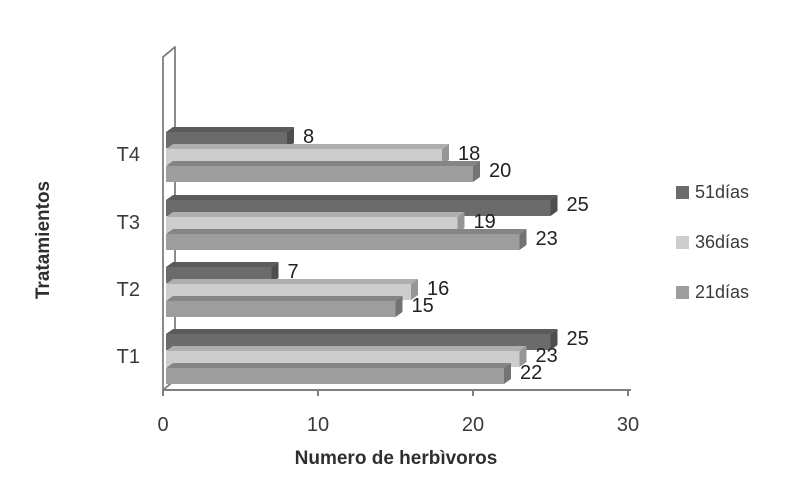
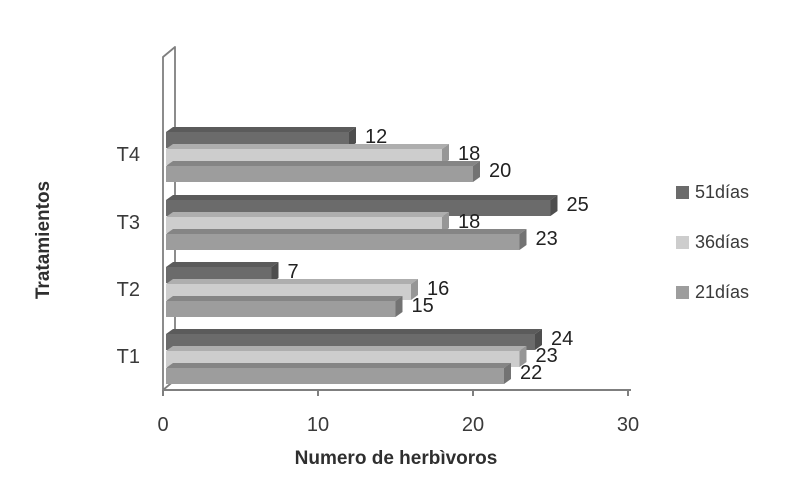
51días/T4: 8 -> 12
36días/T3: 19 -> 18
51días/T1: 25 -> 24
